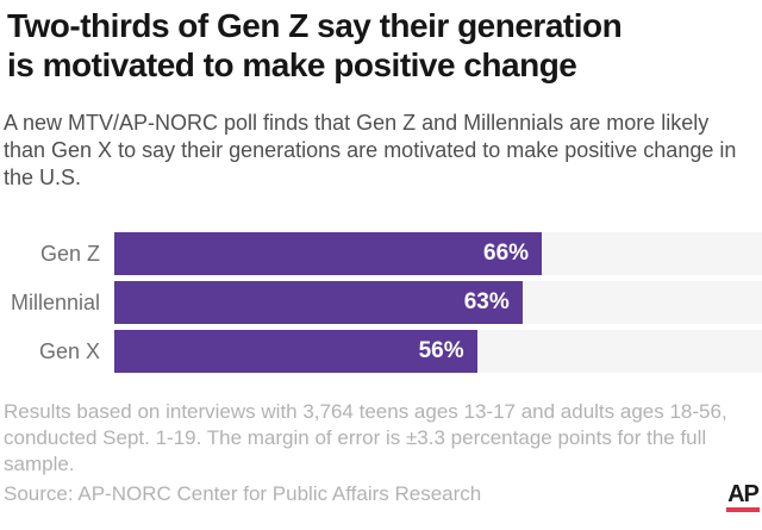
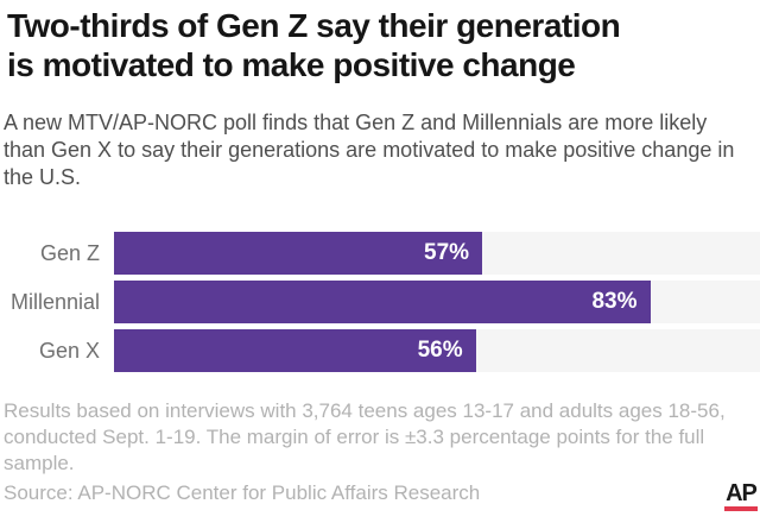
Gen Z: 66% -> 57%
Millennial: 63% -> 83%
